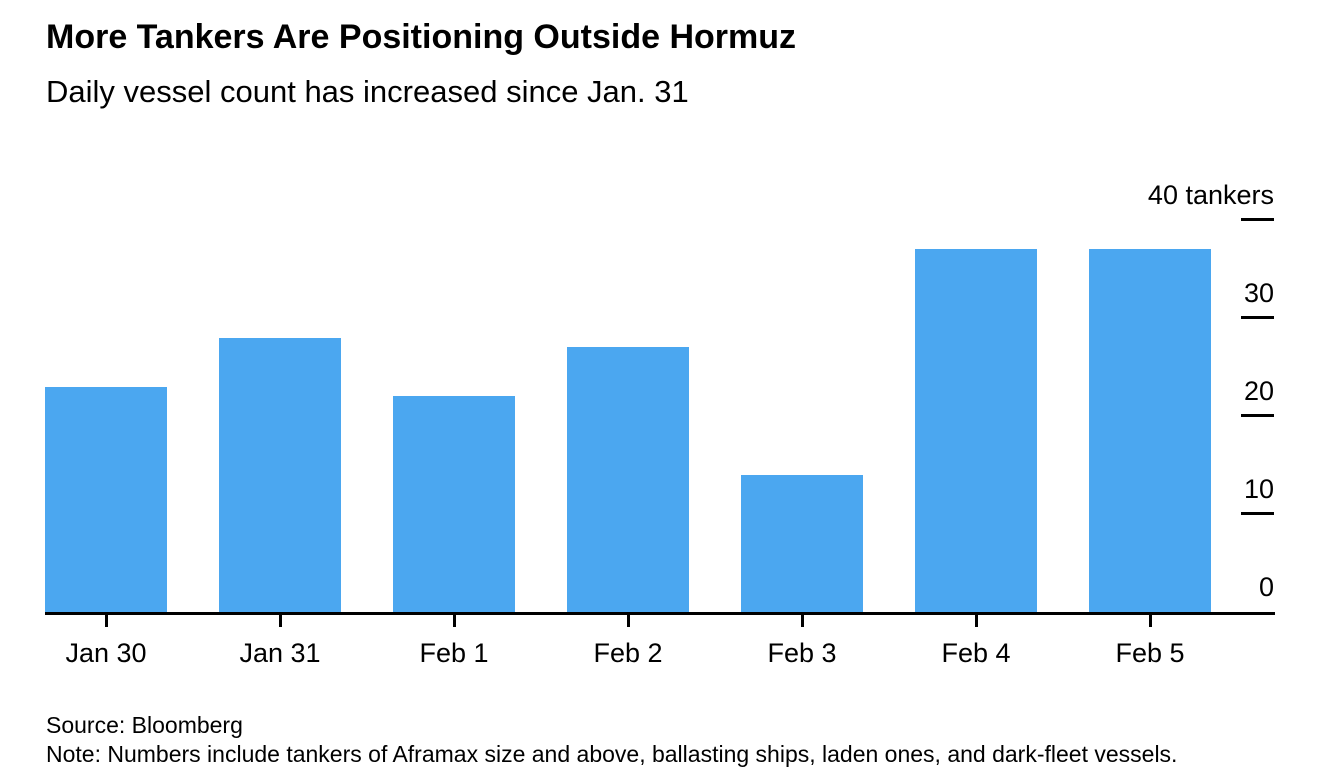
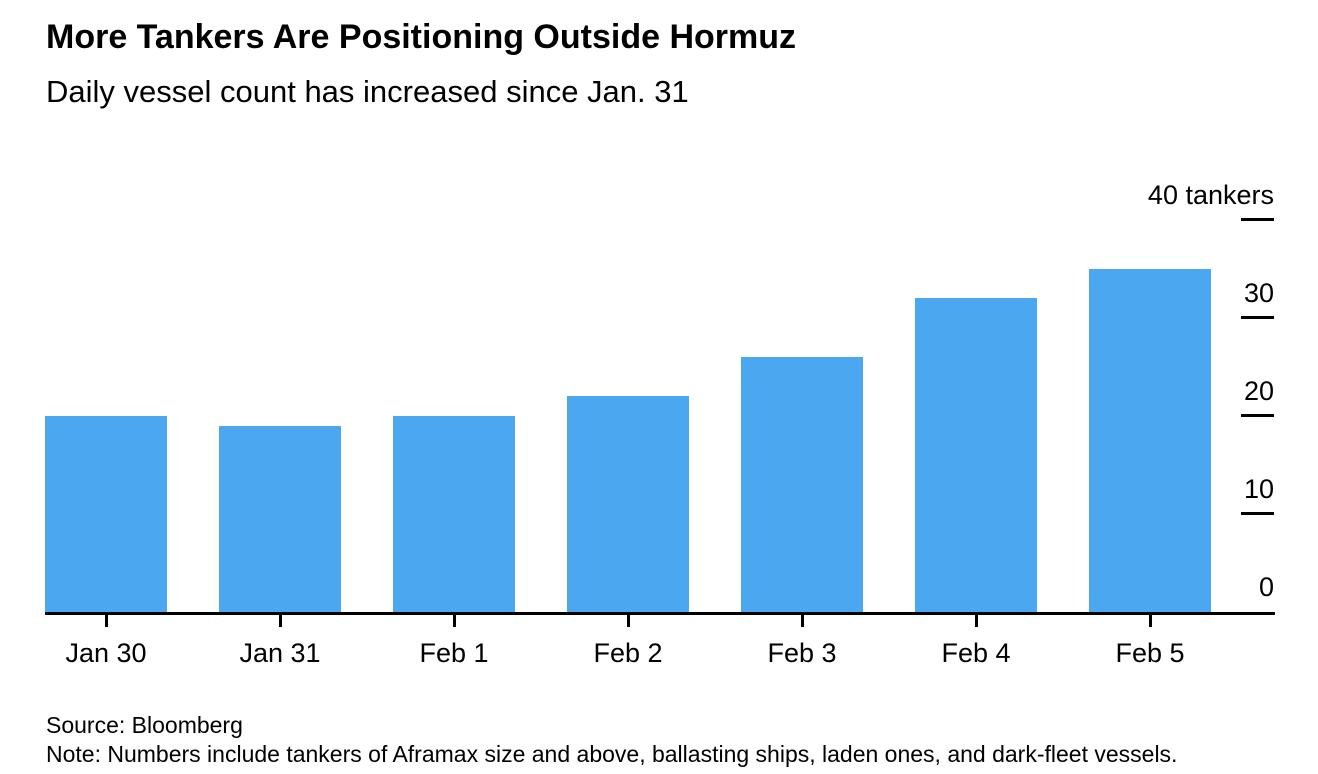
Jan 30: 23 -> 20
Jan 31: 28 -> 19
Feb 1: 22 -> 20
Feb 2: 27 -> 22
Feb 3: 14 -> 26
Feb 4: 37 -> 32
Feb 5: 37 -> 35
